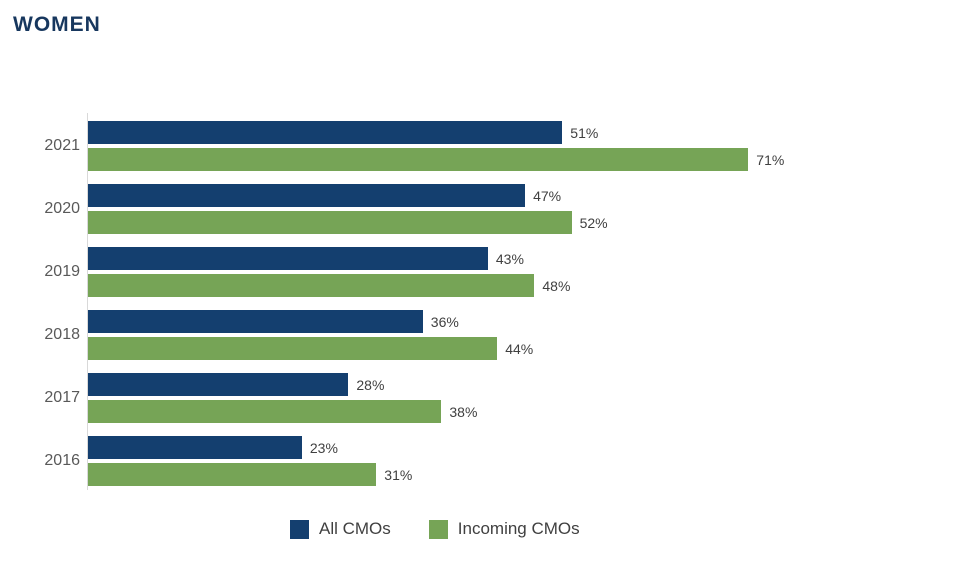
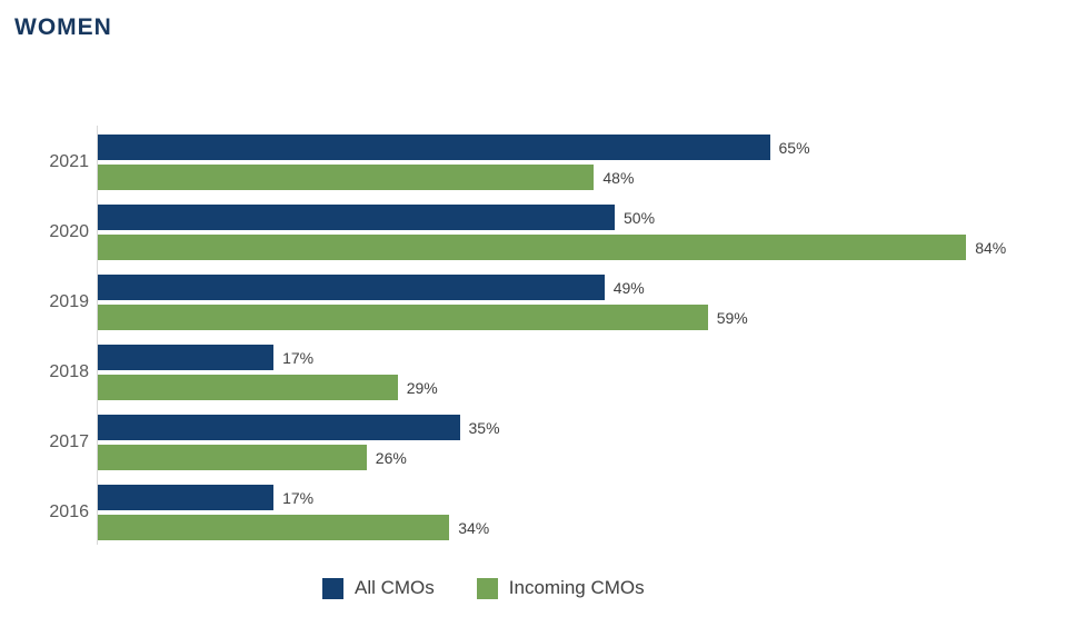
All CMOs/2021: 51% -> 65%
Incoming CMOs/2021: 71% -> 48%
All CMOs/2020: 47% -> 50%
Incoming CMOs/2020: 52% -> 84%
All CMOs/2019: 43% -> 49%
Incoming CMOs/2019: 48% -> 59%
All CMOs/2018: 36% -> 17%
Incoming CMOs/2018: 44% -> 29%
All CMOs/2017: 28% -> 35%
Incoming CMOs/2017: 38% -> 26%
All CMOs/2016: 23% -> 17%
Incoming CMOs/2016: 31% -> 34%
